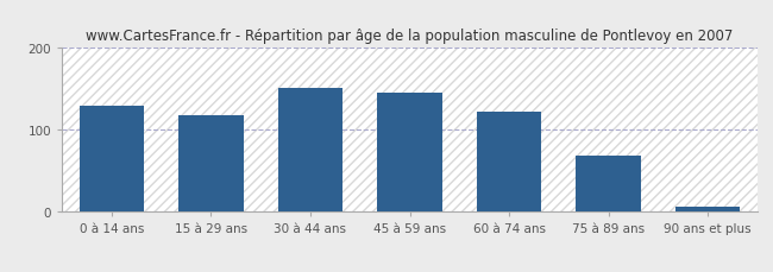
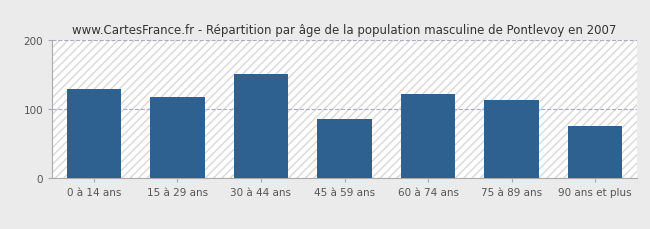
45 à 59 ans: 145 -> 86
75 à 89 ans: 68 -> 114
90 ans et plus: 7 -> 76
